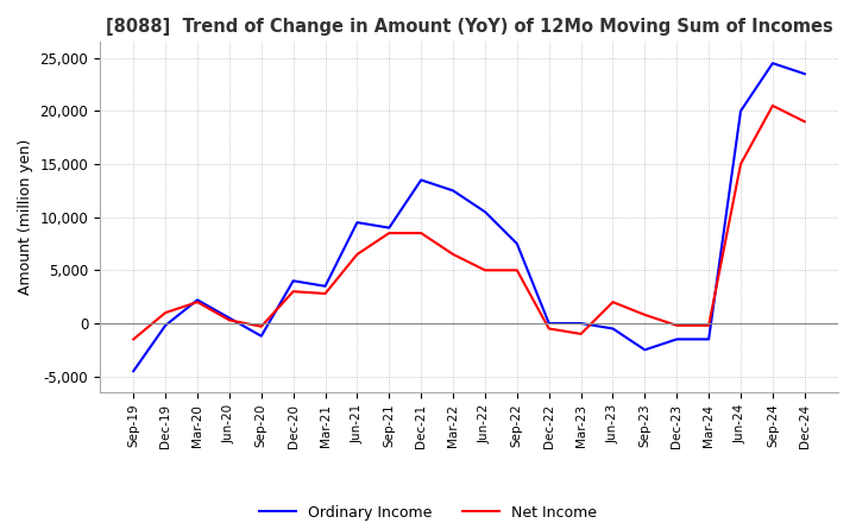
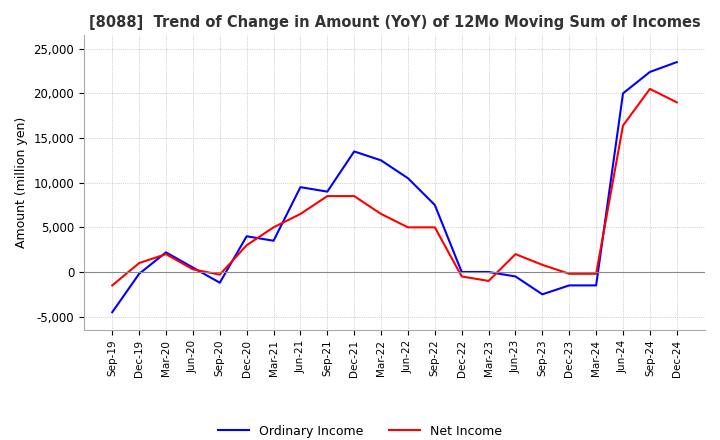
Net Income/Mar-21: 2,800 -> 5,000
Net Income/Jun-24: 15,000 -> 16,400
Ordinary Income/Sep-24: 24,500 -> 22,400
